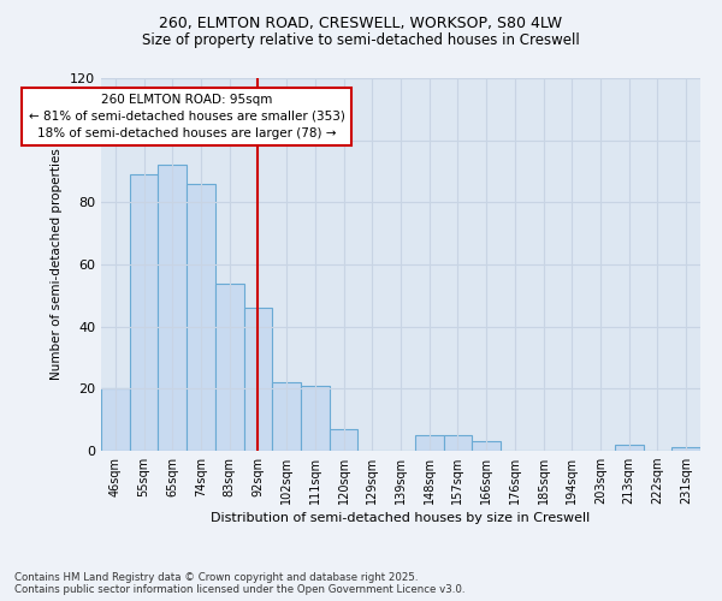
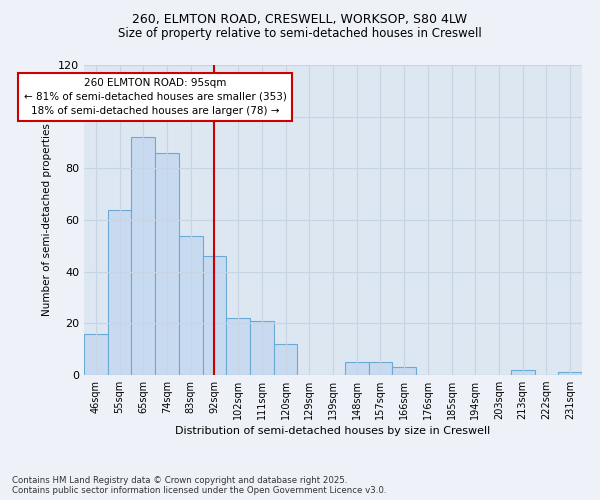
46sqm: 20 -> 16
55sqm: 89 -> 64
120sqm: 7 -> 12
